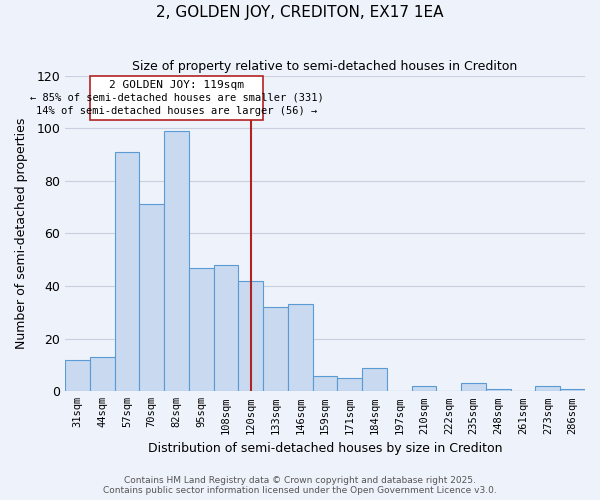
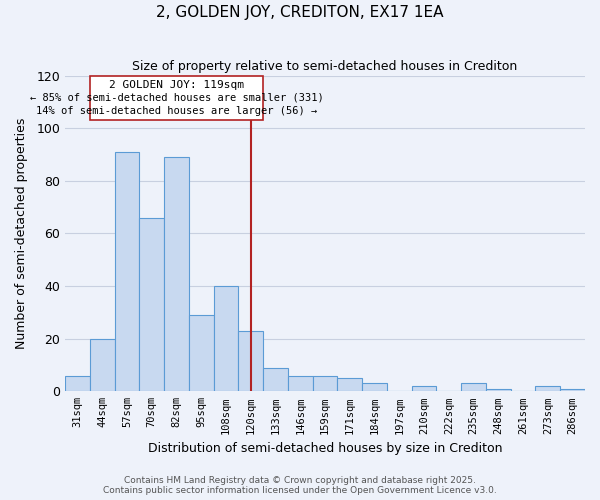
31sqm: 12 -> 6
44sqm: 13 -> 20
70sqm: 71 -> 66
82sqm: 99 -> 89
95sqm: 47 -> 29
108sqm: 48 -> 40
120sqm: 42 -> 23
133sqm: 32 -> 9
146sqm: 33 -> 6
184sqm: 9 -> 3
